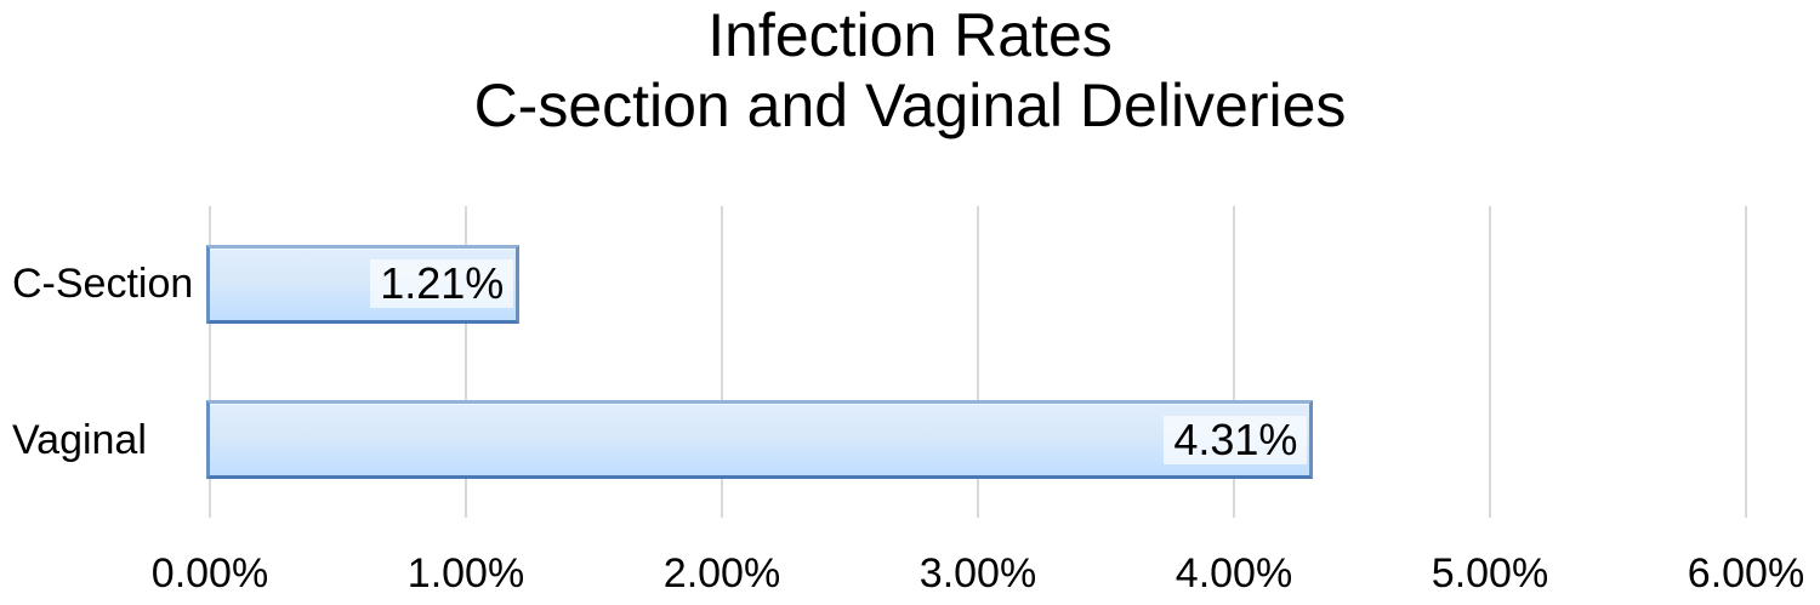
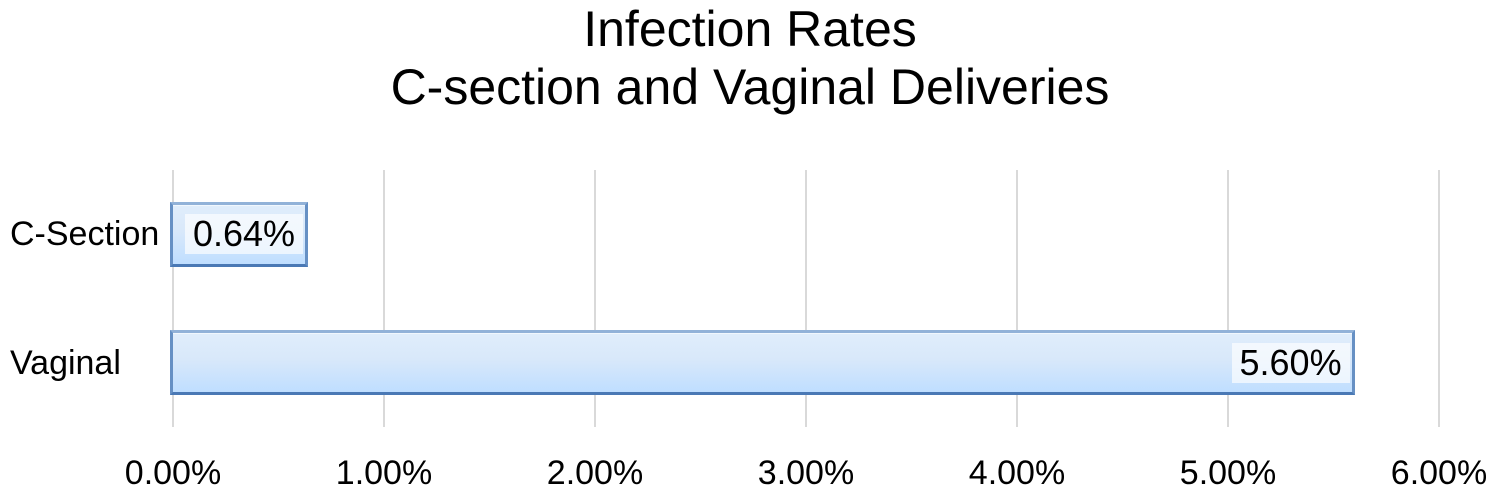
C-Section: 1.21% -> 0.64%
Vaginal: 4.31% -> 5.60%
